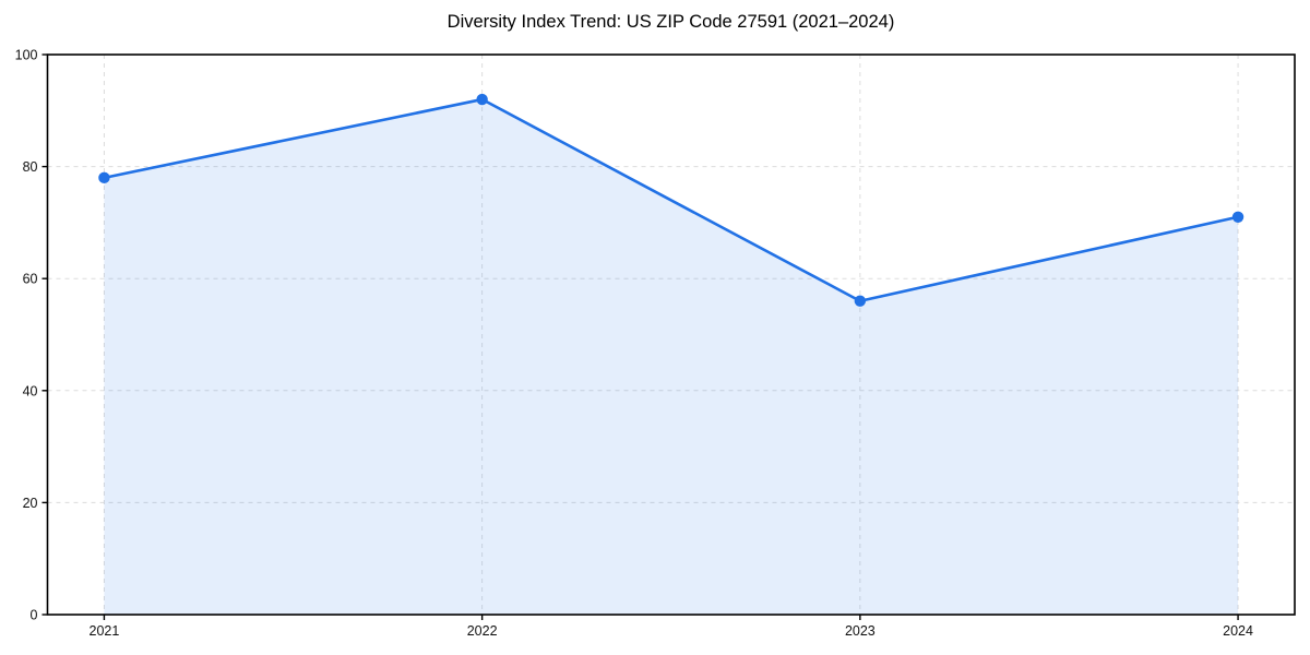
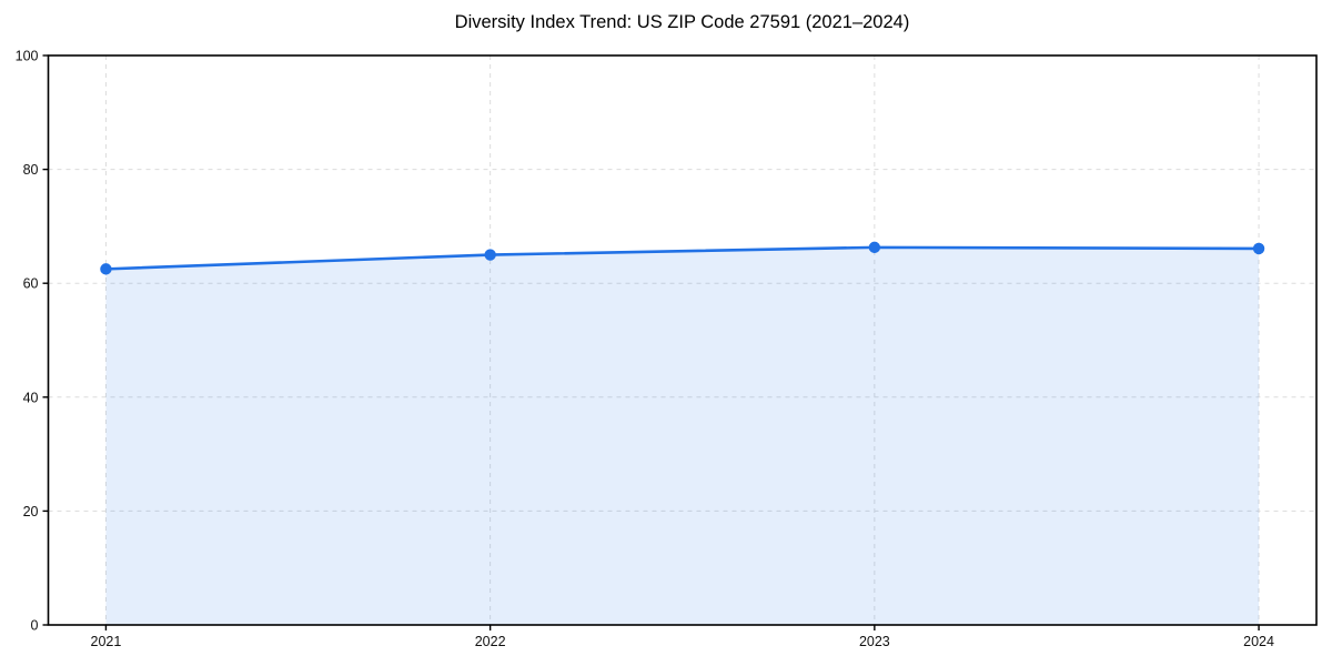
2021: 78 -> 62
2022: 92 -> 65
2023: 56 -> 66
2024: 71 -> 66
